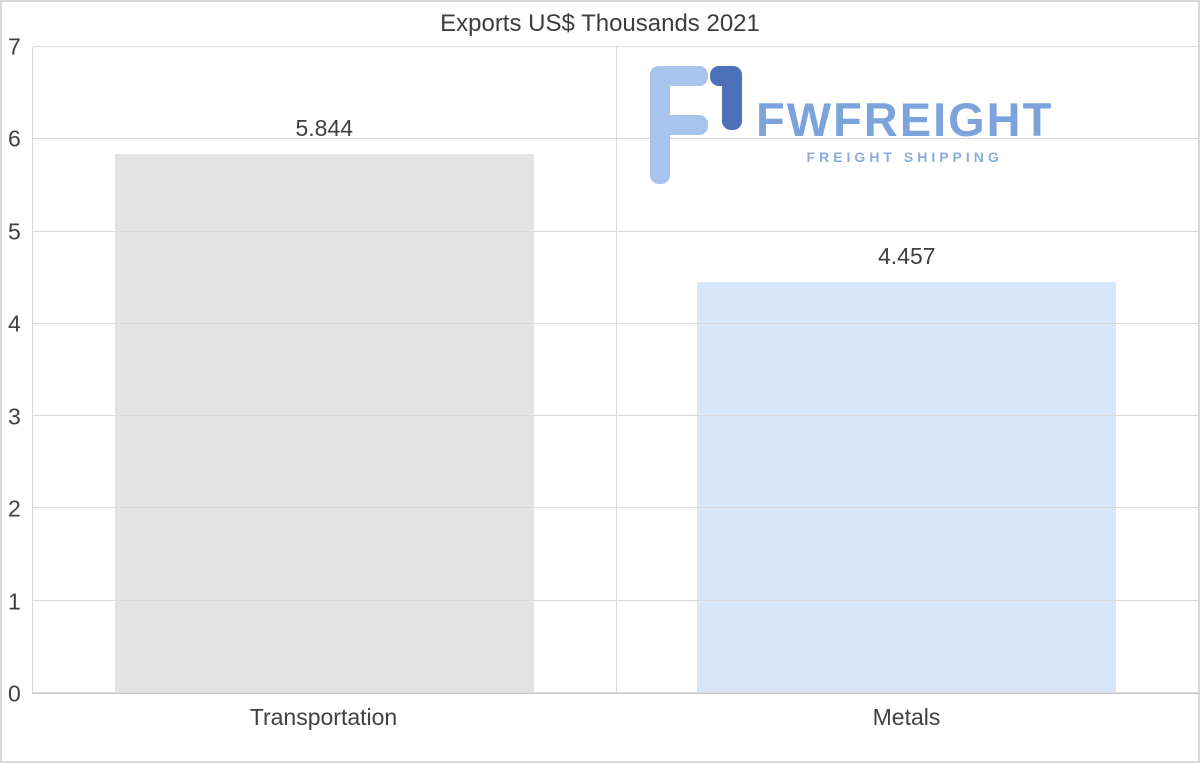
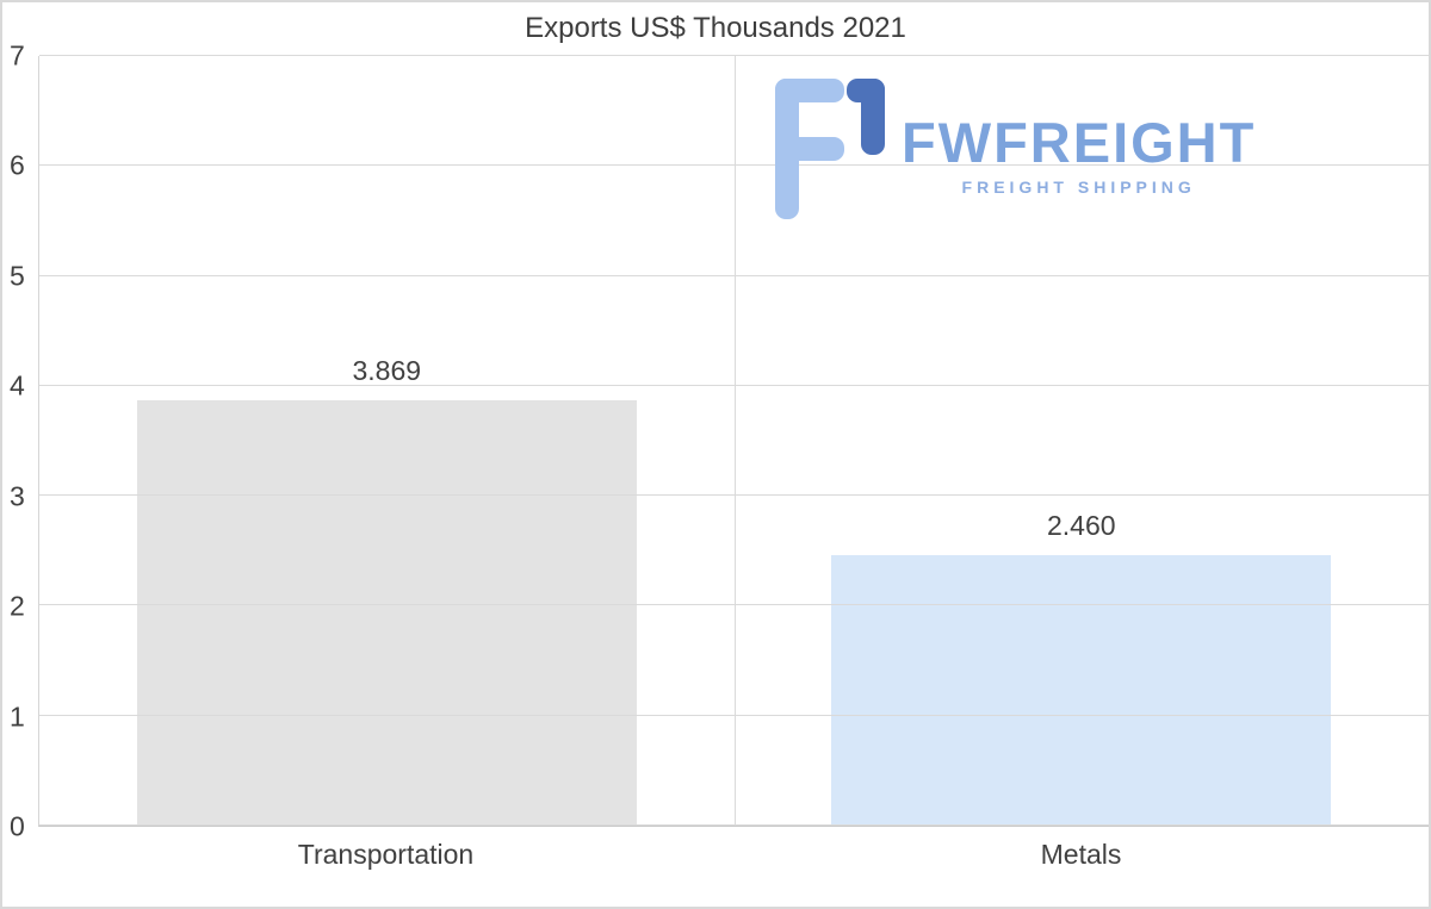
Transportation: 5.844 -> 3.869
Metals: 4.457 -> 2.460
